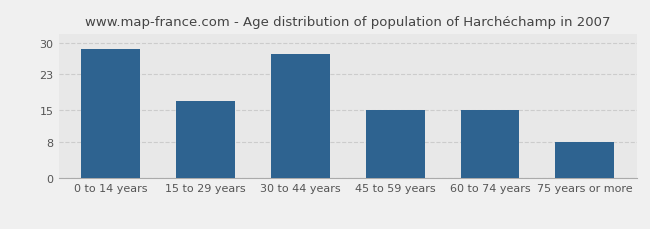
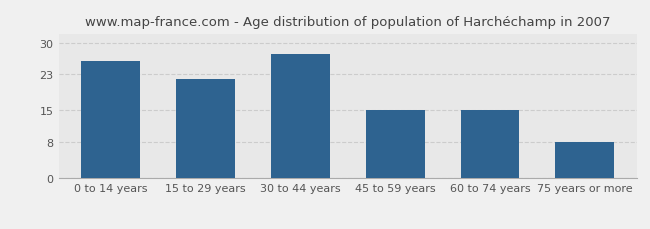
0 to 14 years: 28.5 -> 26.0
15 to 29 years: 17.0 -> 22.0
